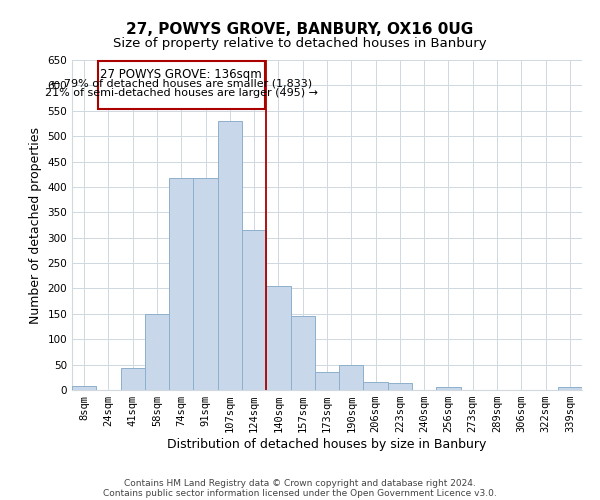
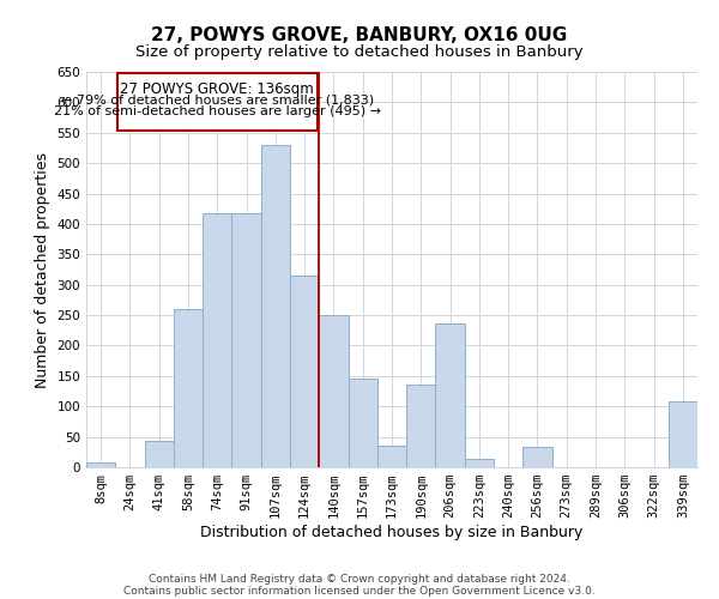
58sqm: 150 -> 260
140sqm: 205 -> 250
190sqm: 49 -> 136
206sqm: 15 -> 236
256sqm: 5 -> 34
339sqm: 5 -> 108
